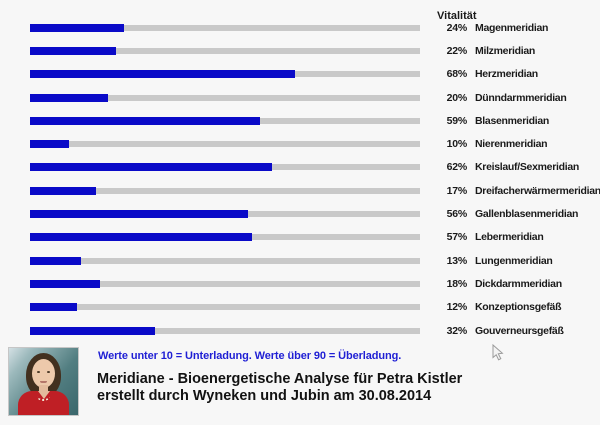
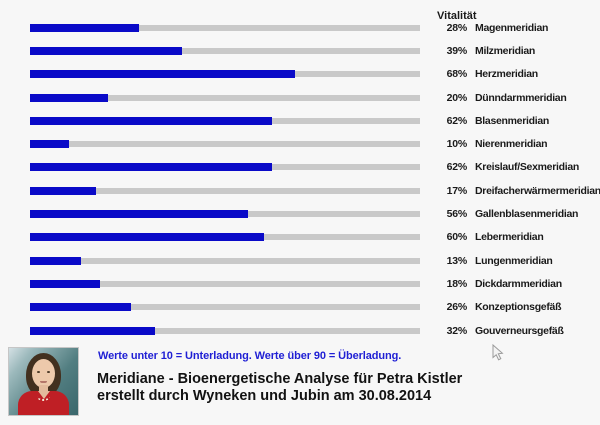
Magenmeridian: 24% -> 28%
Milzmeridian: 22% -> 39%
Blasenmeridian: 59% -> 62%
Lebermeridian: 57% -> 60%
Konzeptionsgefäß: 12% -> 26%
